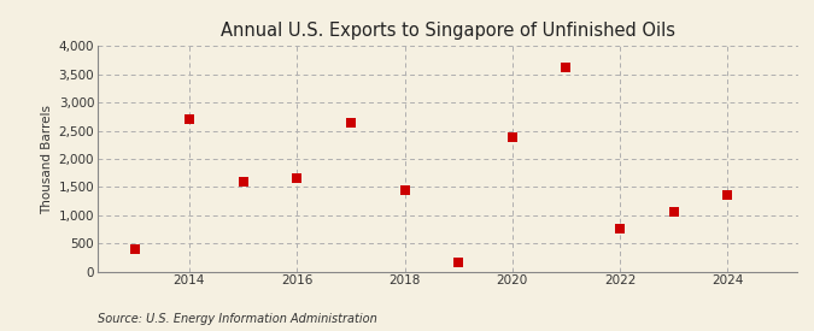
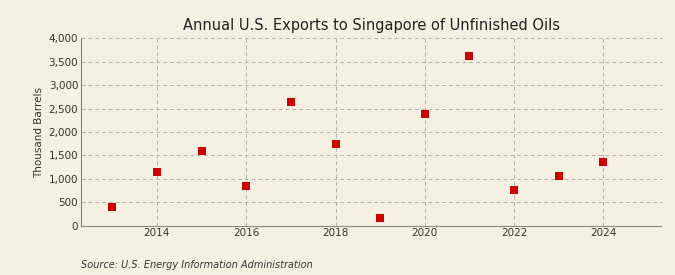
2014: 2,700 -> 1,150
2016: 1,650 -> 850
2018: 1,450 -> 1,750
